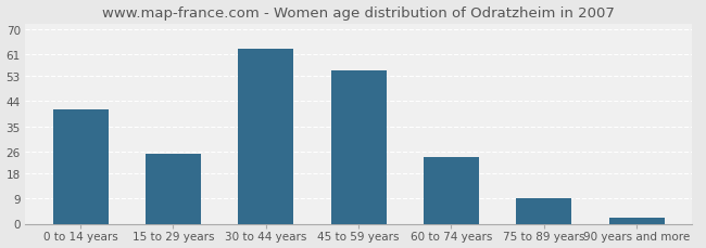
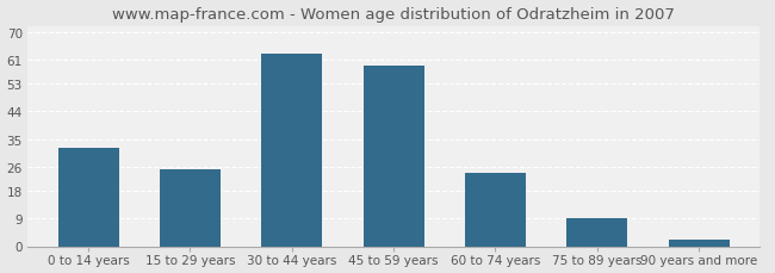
0 to 14 years: 41 -> 32
45 to 59 years: 55 -> 59
